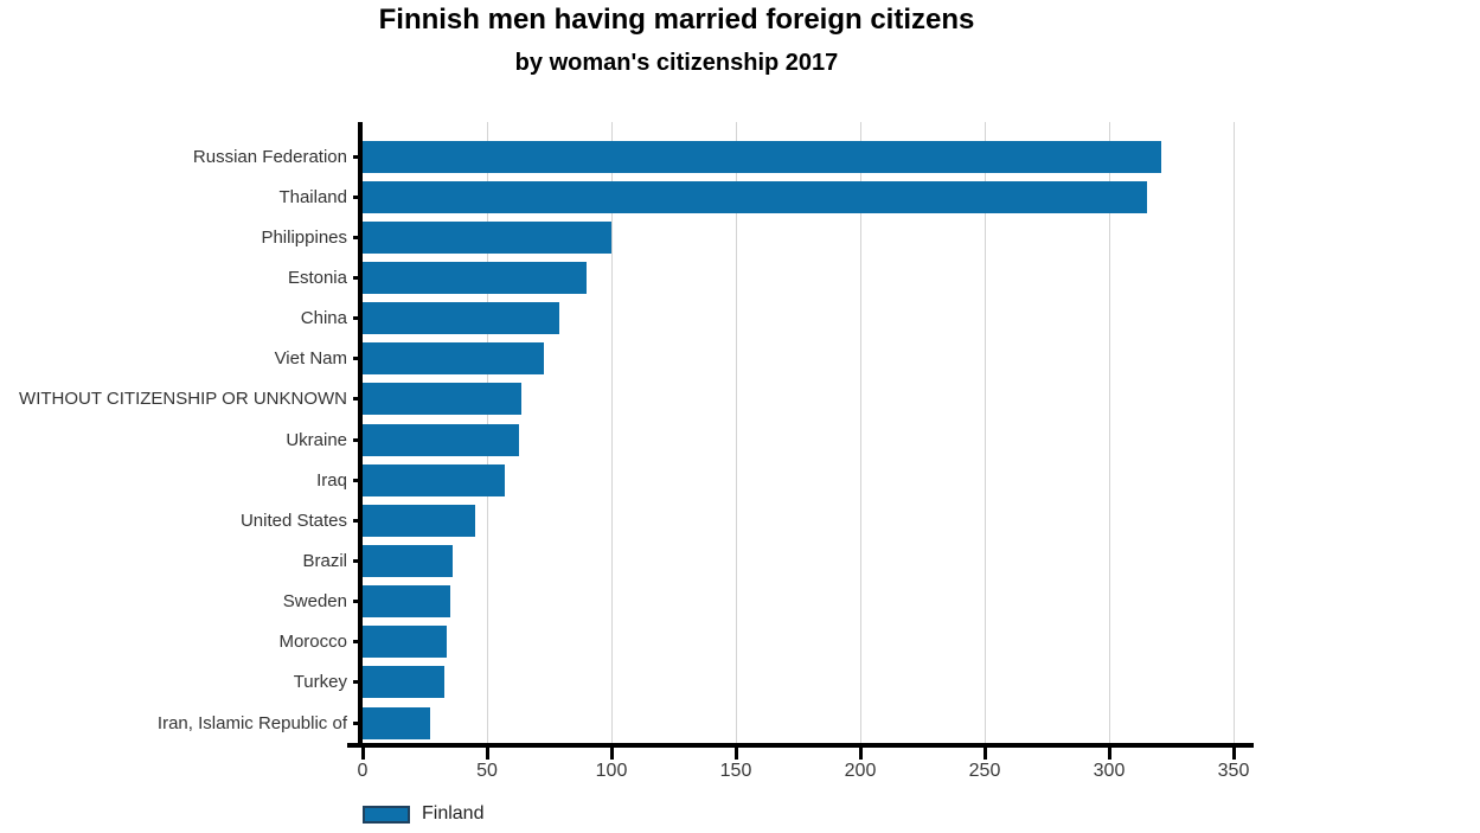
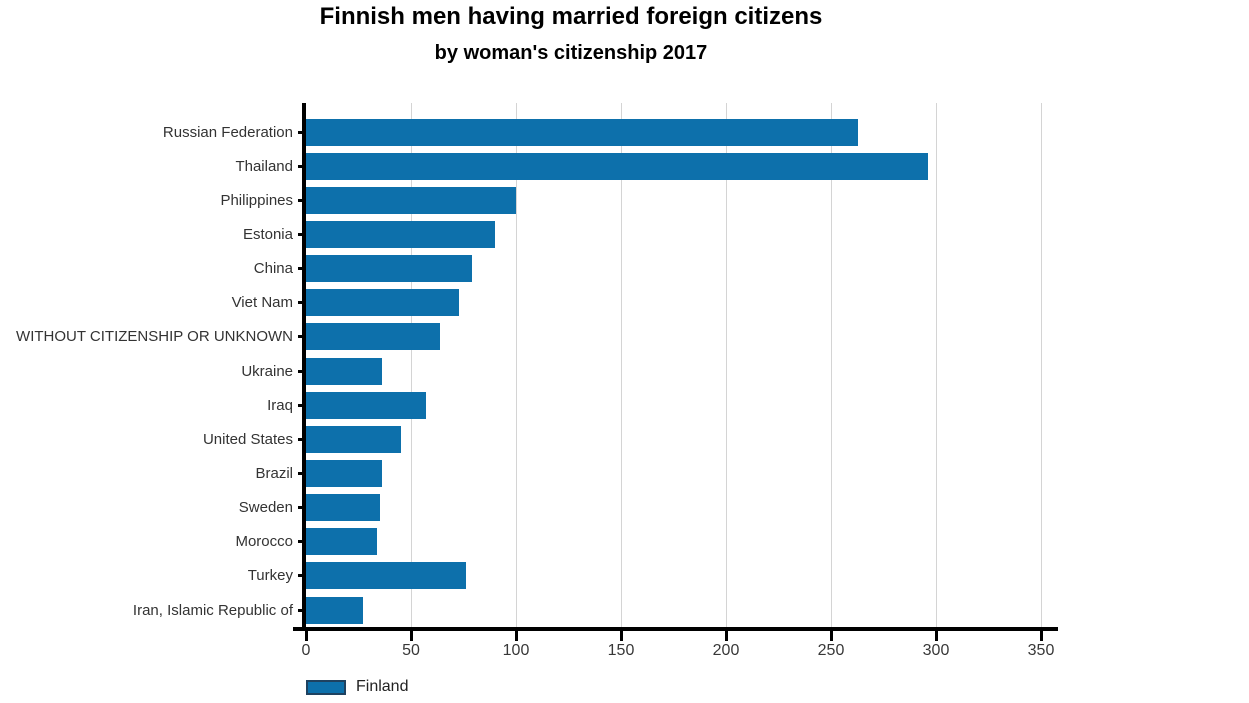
Russian Federation: 321 -> 263
Thailand: 315 -> 296
Ukraine: 63 -> 36
Turkey: 33 -> 76
